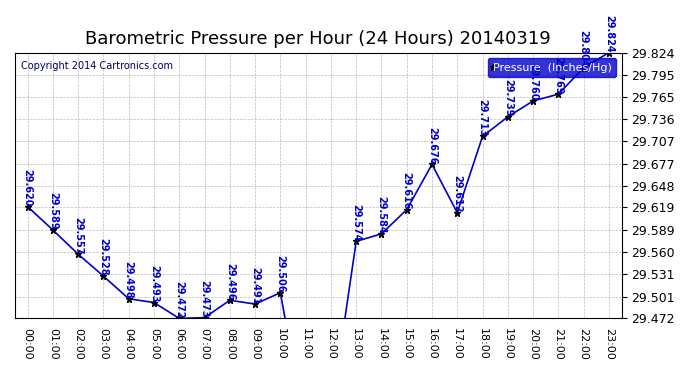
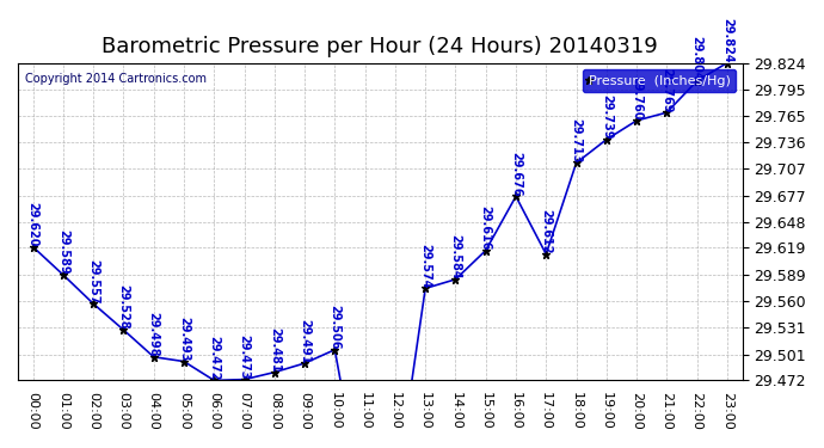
08:00: 29.496 -> 29.481
